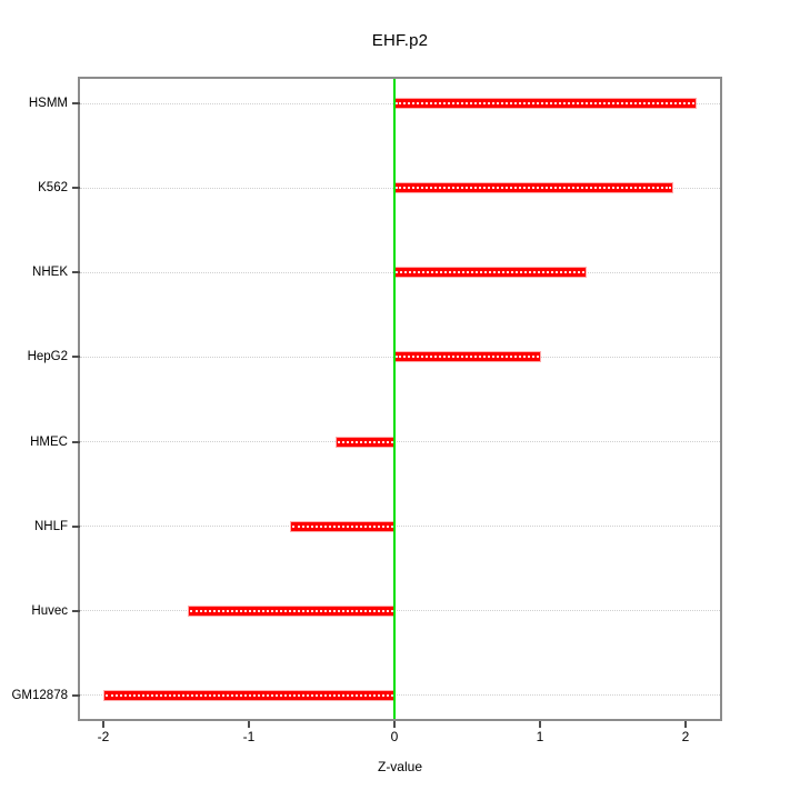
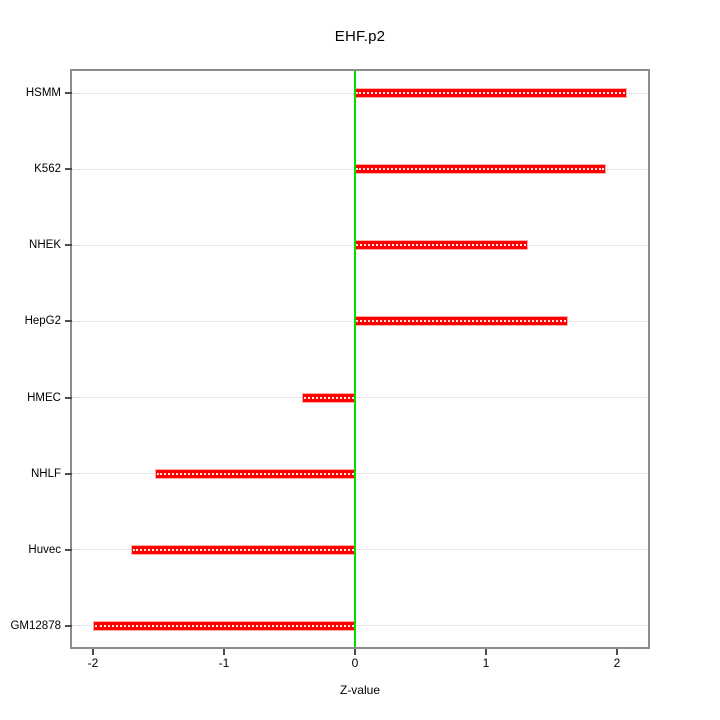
HepG2: 1.00 -> 1.62
NHLF: -0.71 -> -1.52
Huvec: -1.41 -> -1.70
